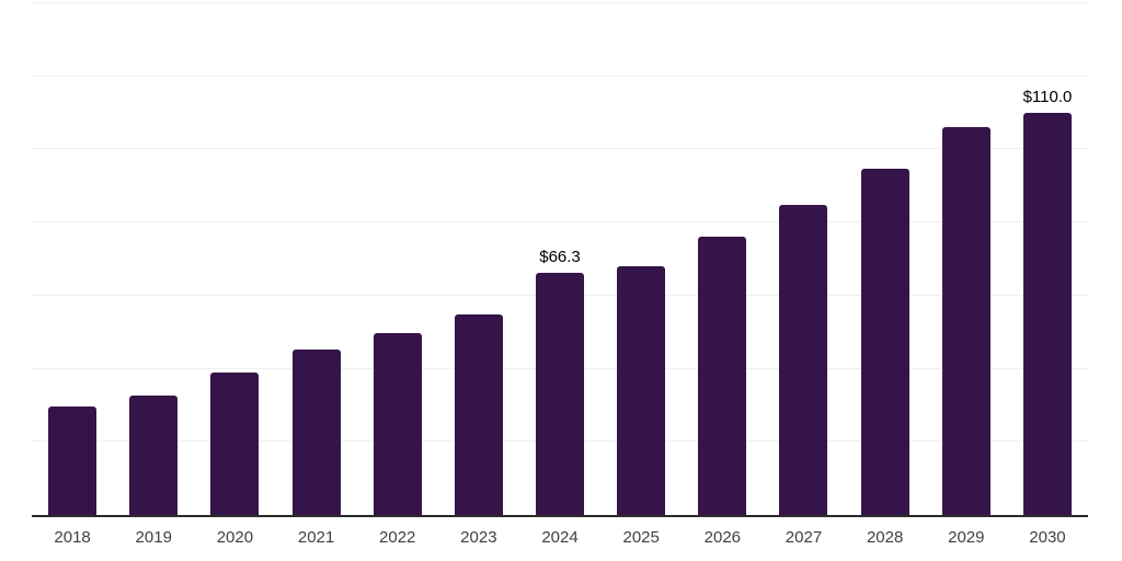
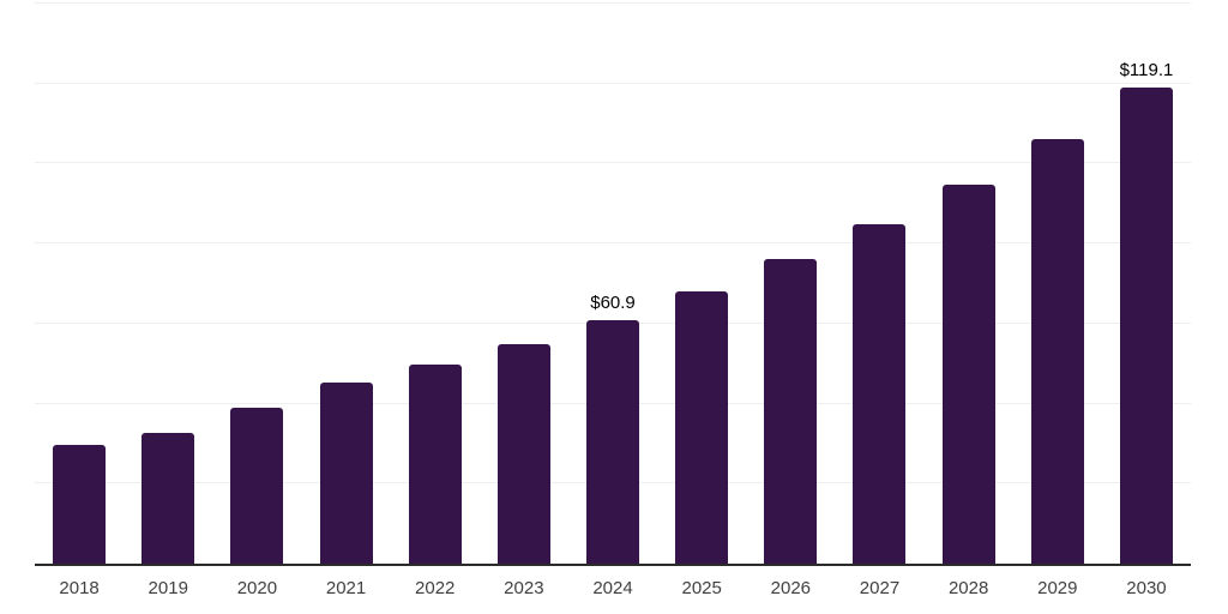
2024: $66.3 -> $60.9
2030: $110.0 -> $119.1
